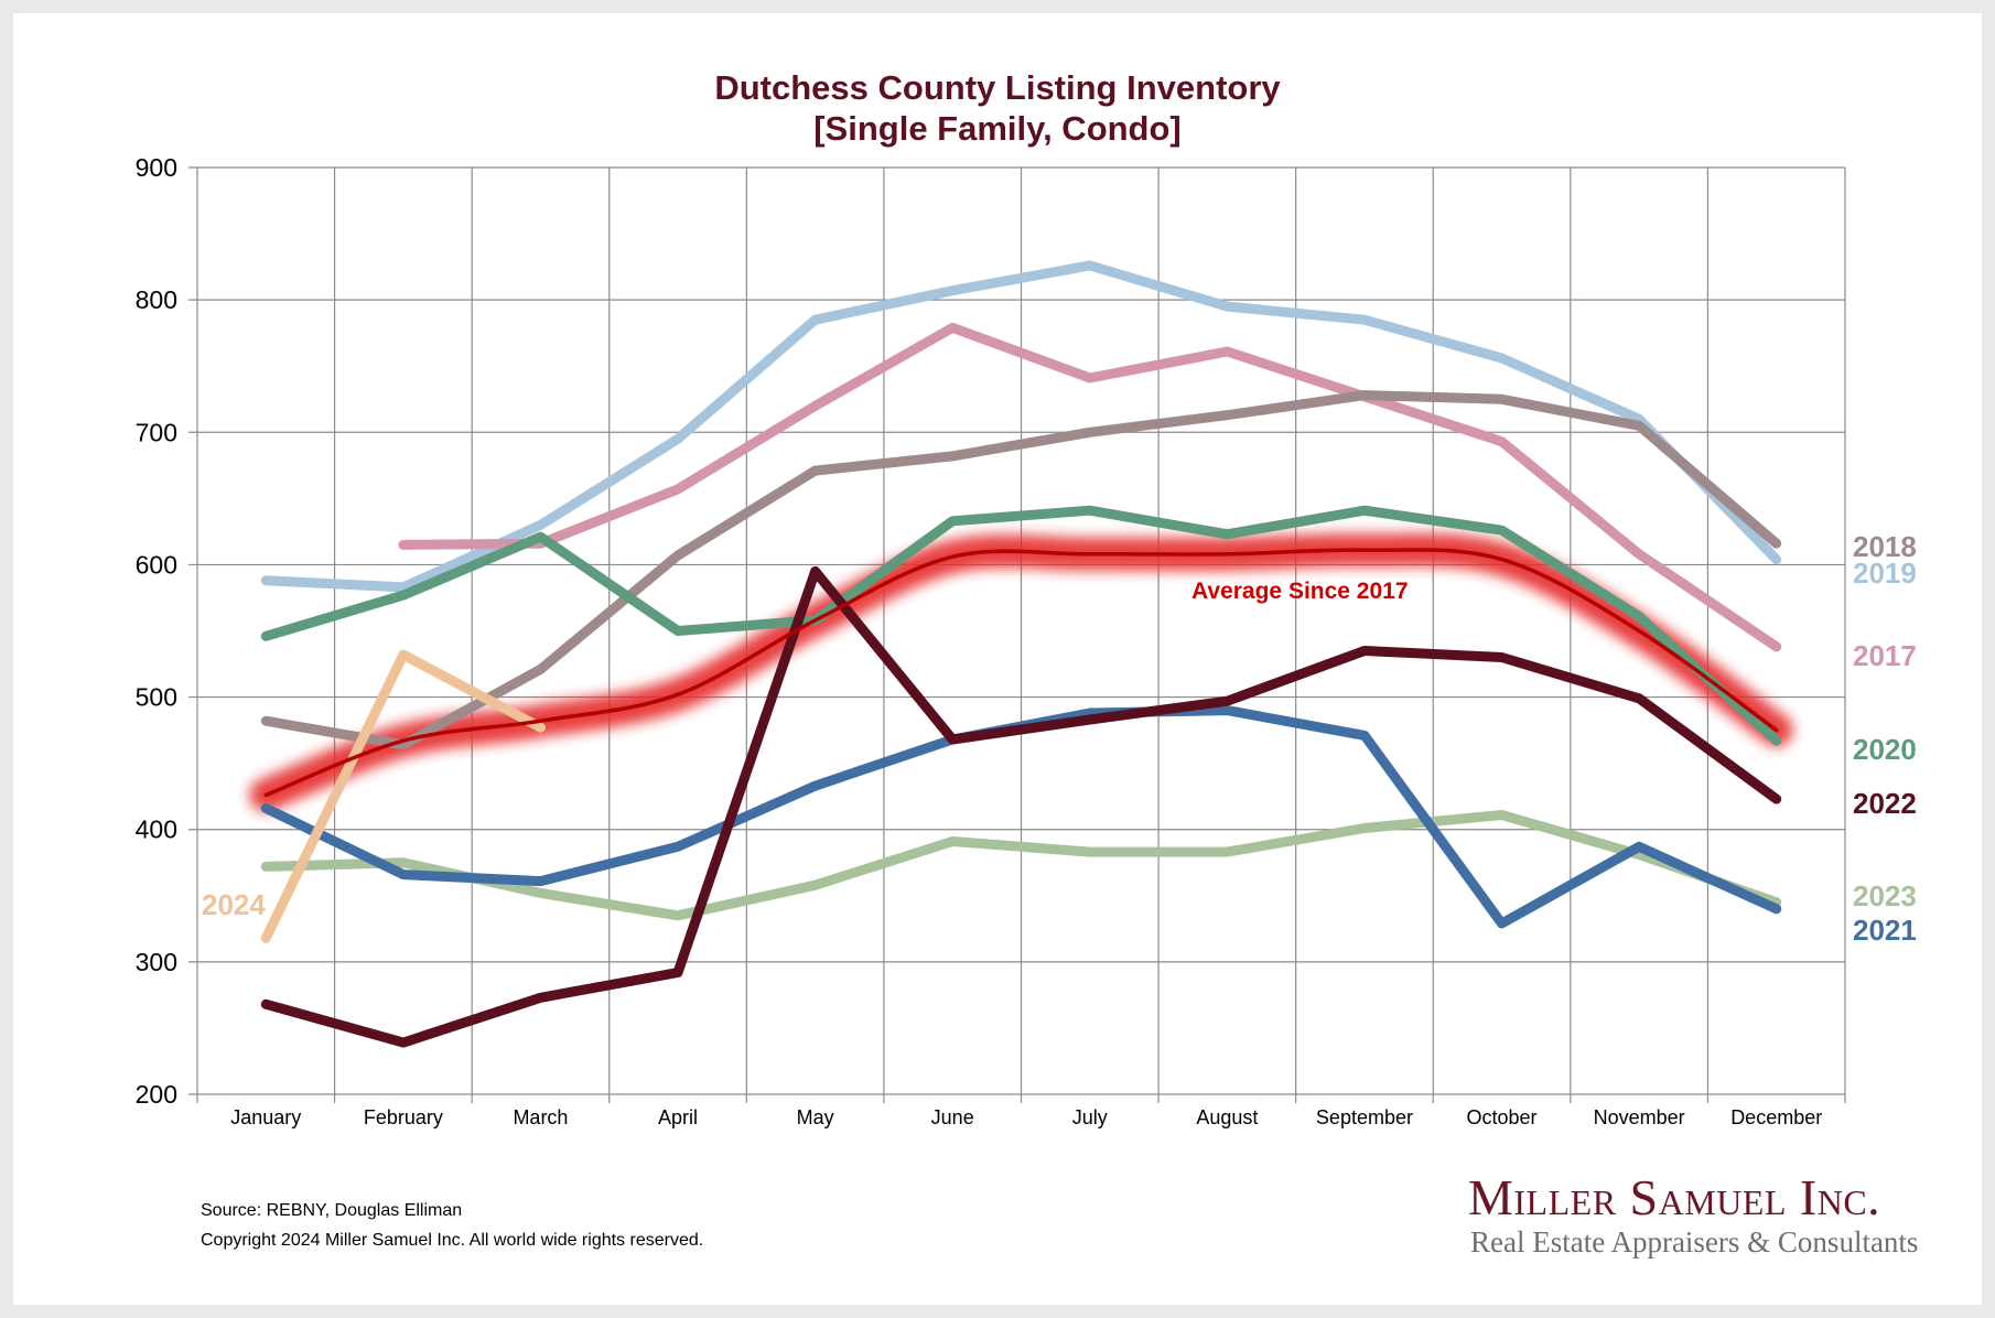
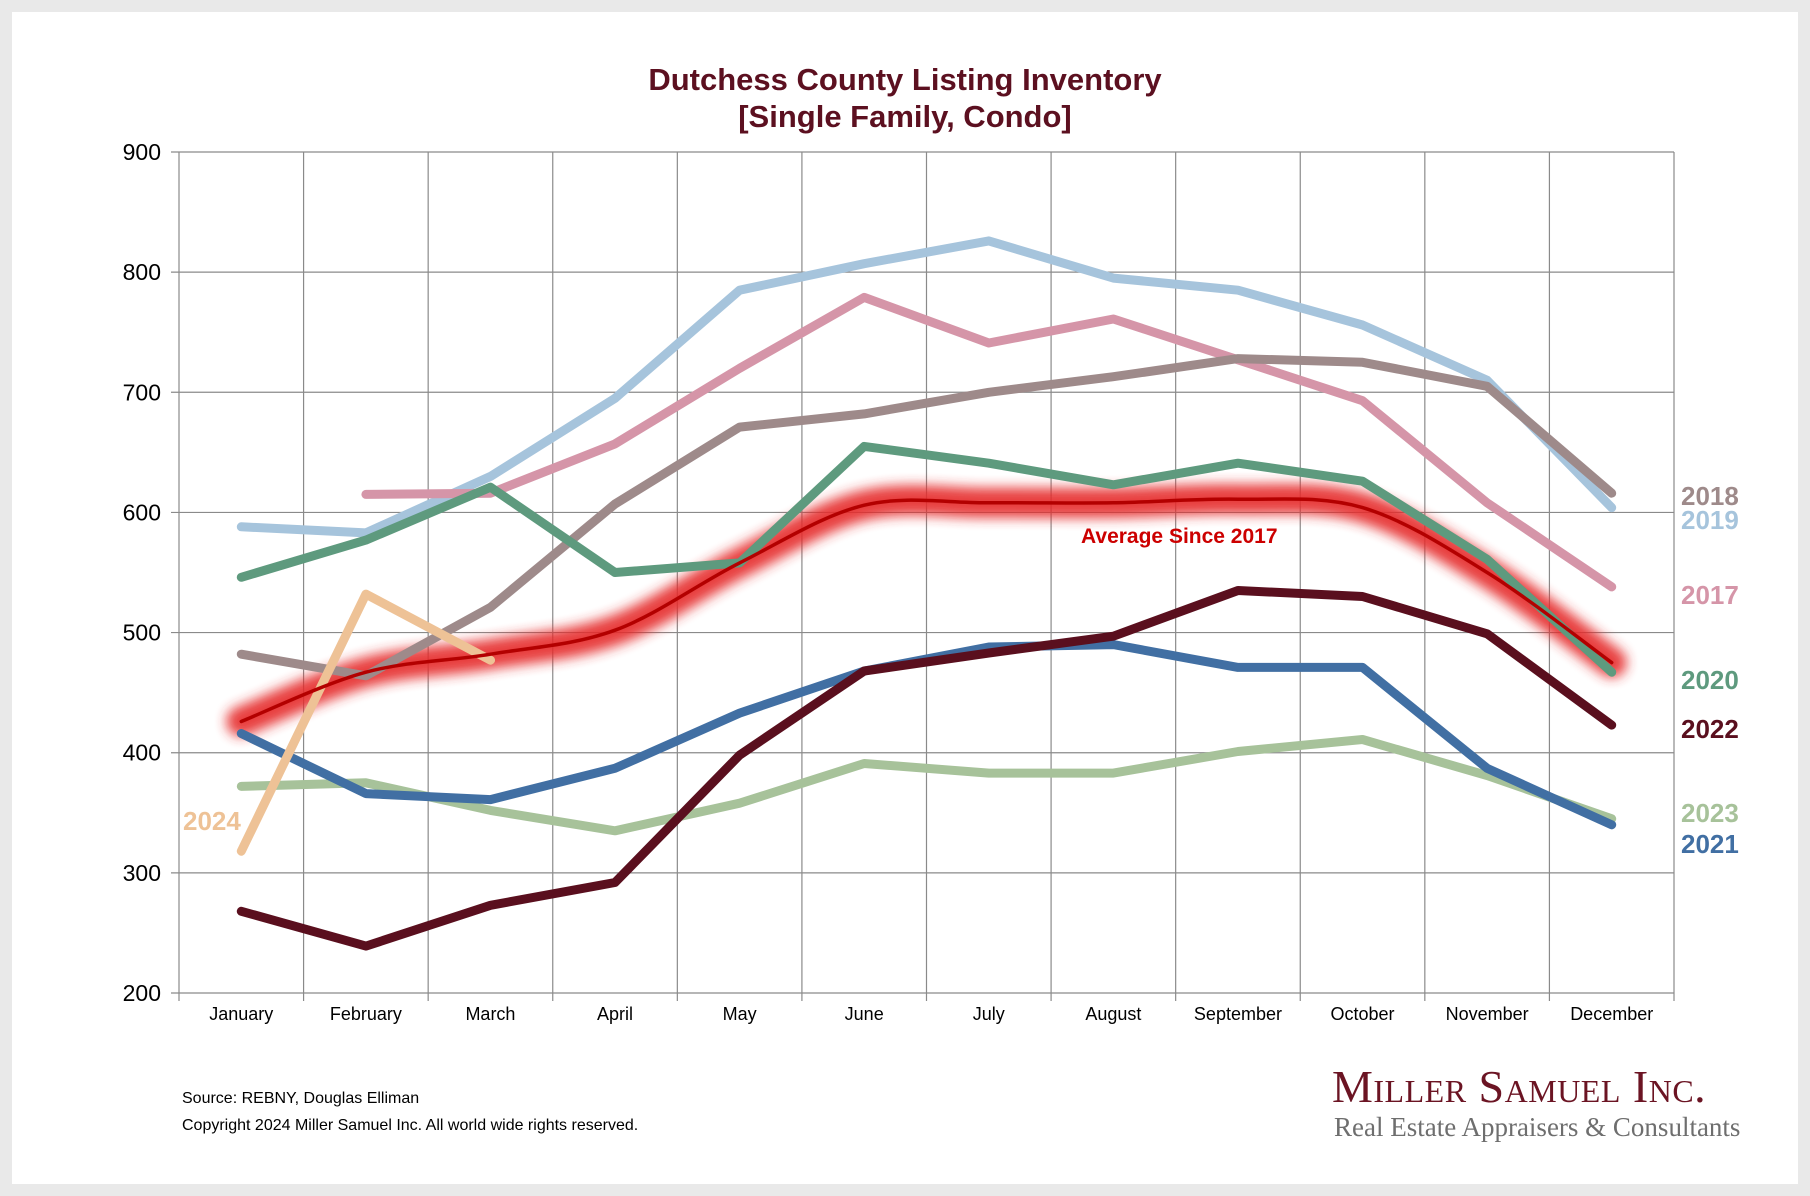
2022/May: 595 -> 398
2020/June: 633 -> 655
2021/October: 329 -> 471
